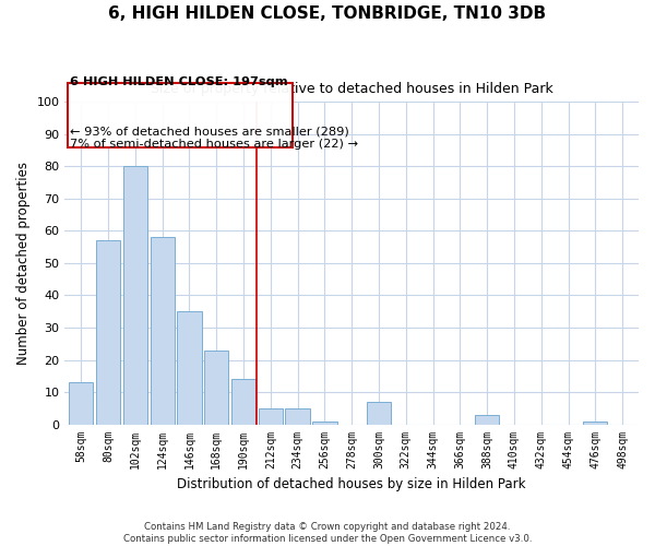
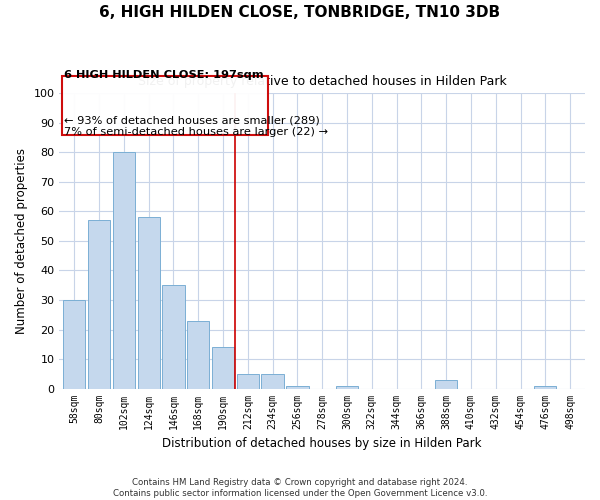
58sqm: 13 -> 30
300sqm: 7 -> 1
